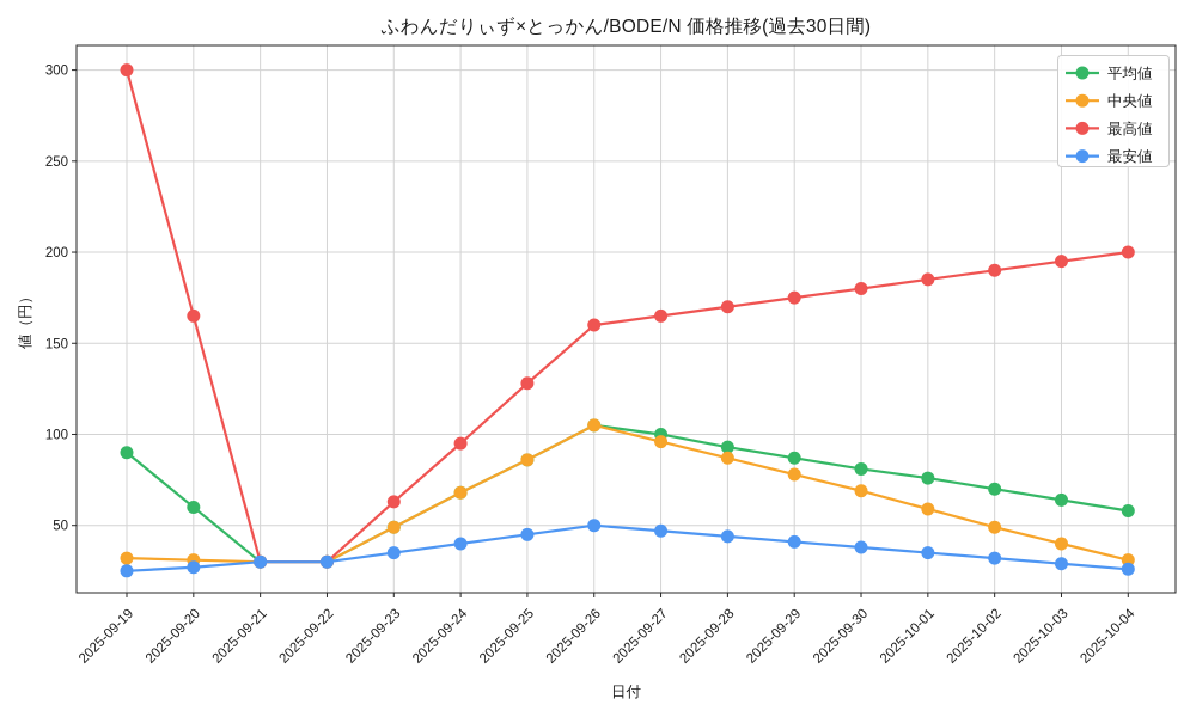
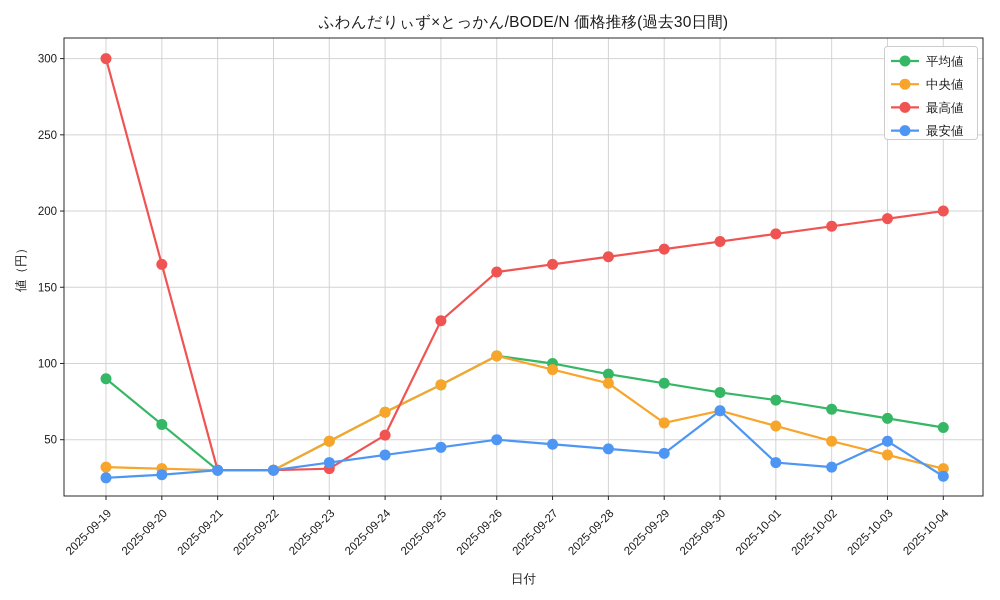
最高値/2025-09-23: 63 -> 31
最高値/2025-09-24: 95 -> 53
中央値/2025-09-29: 78 -> 61
最安値/2025-09-30: 38 -> 69
最安値/2025-10-03: 29 -> 49
